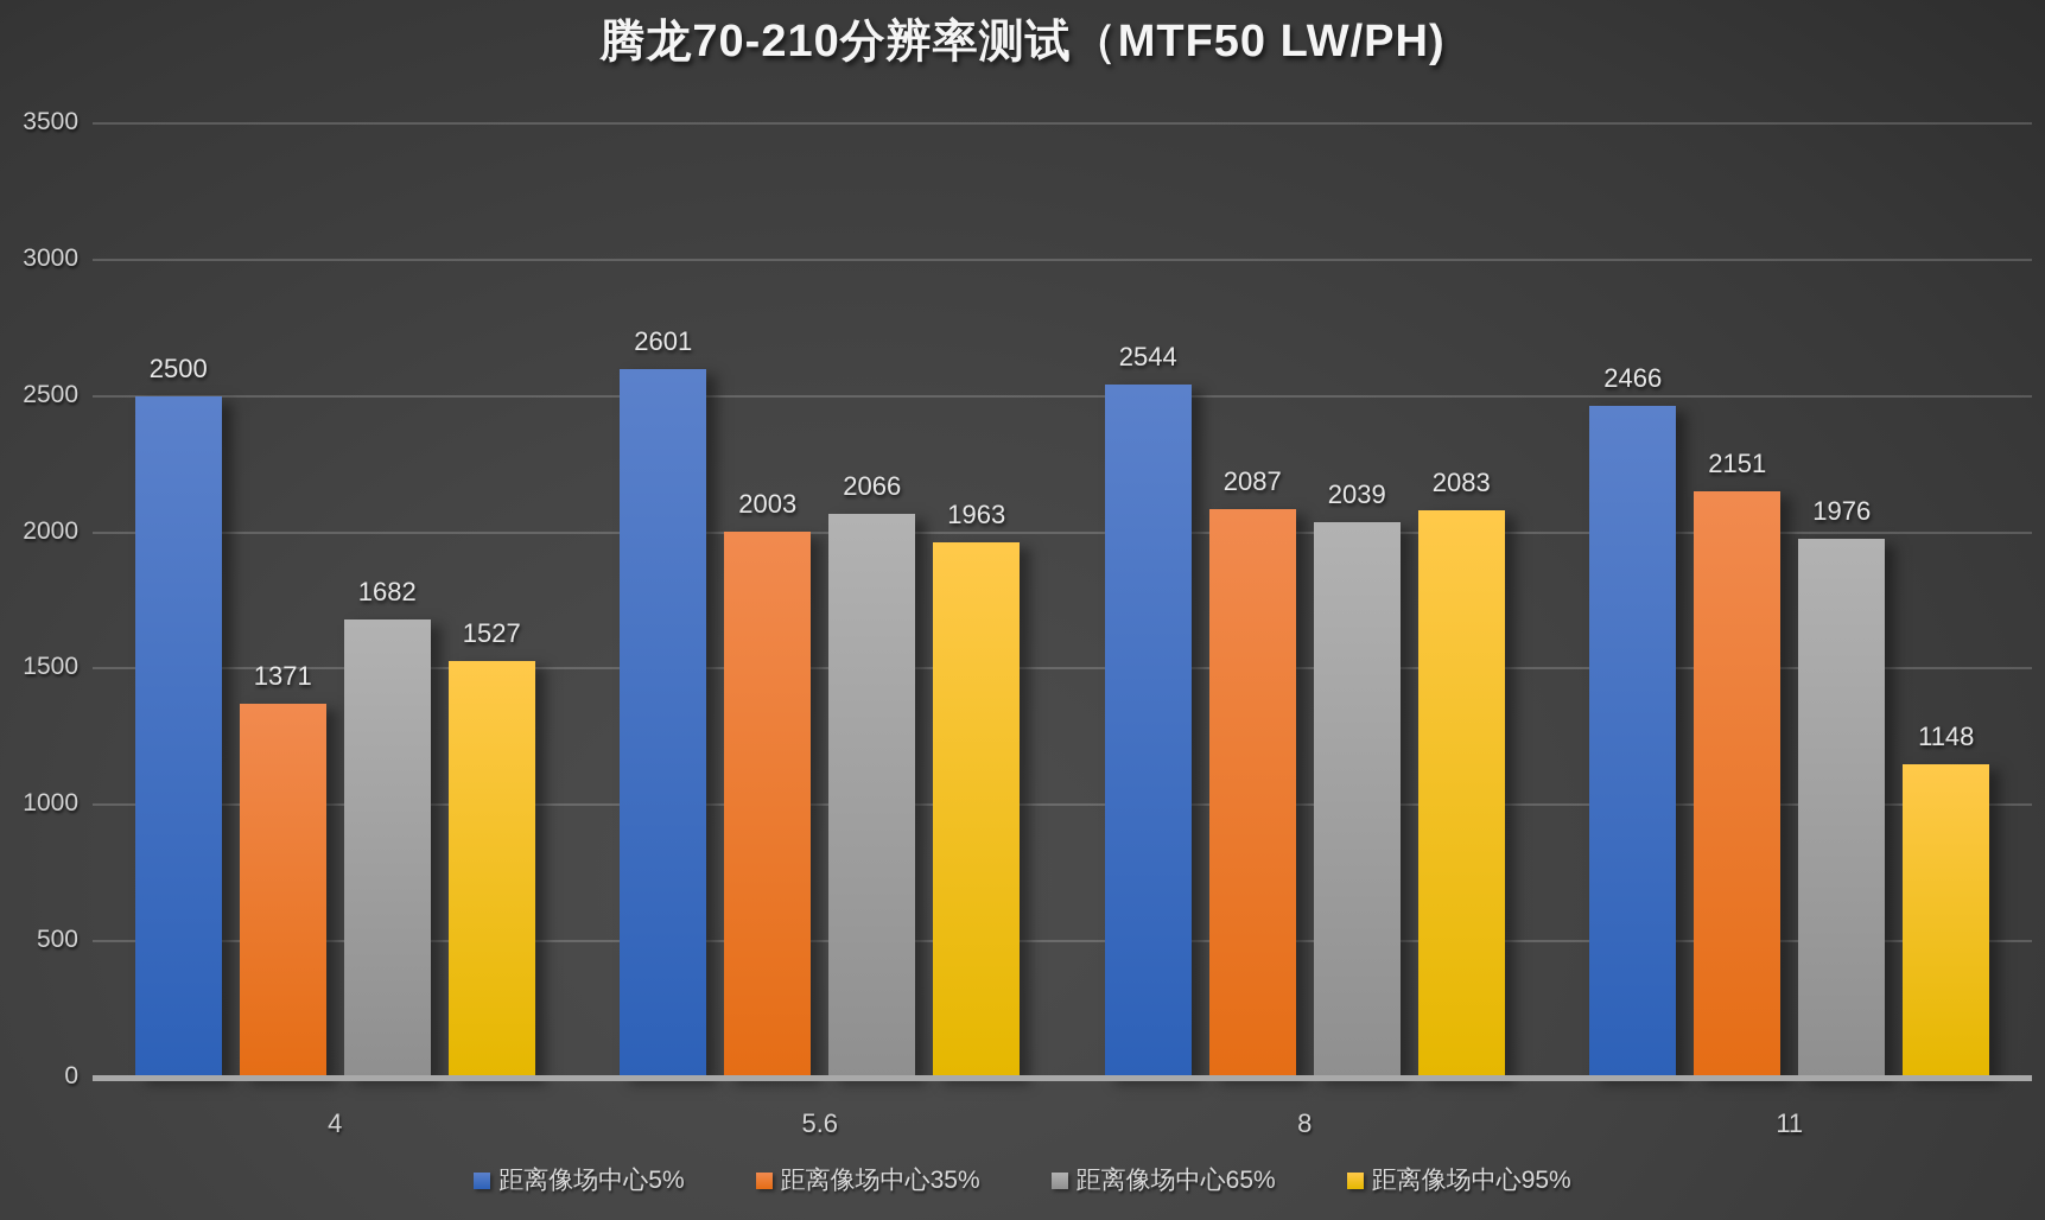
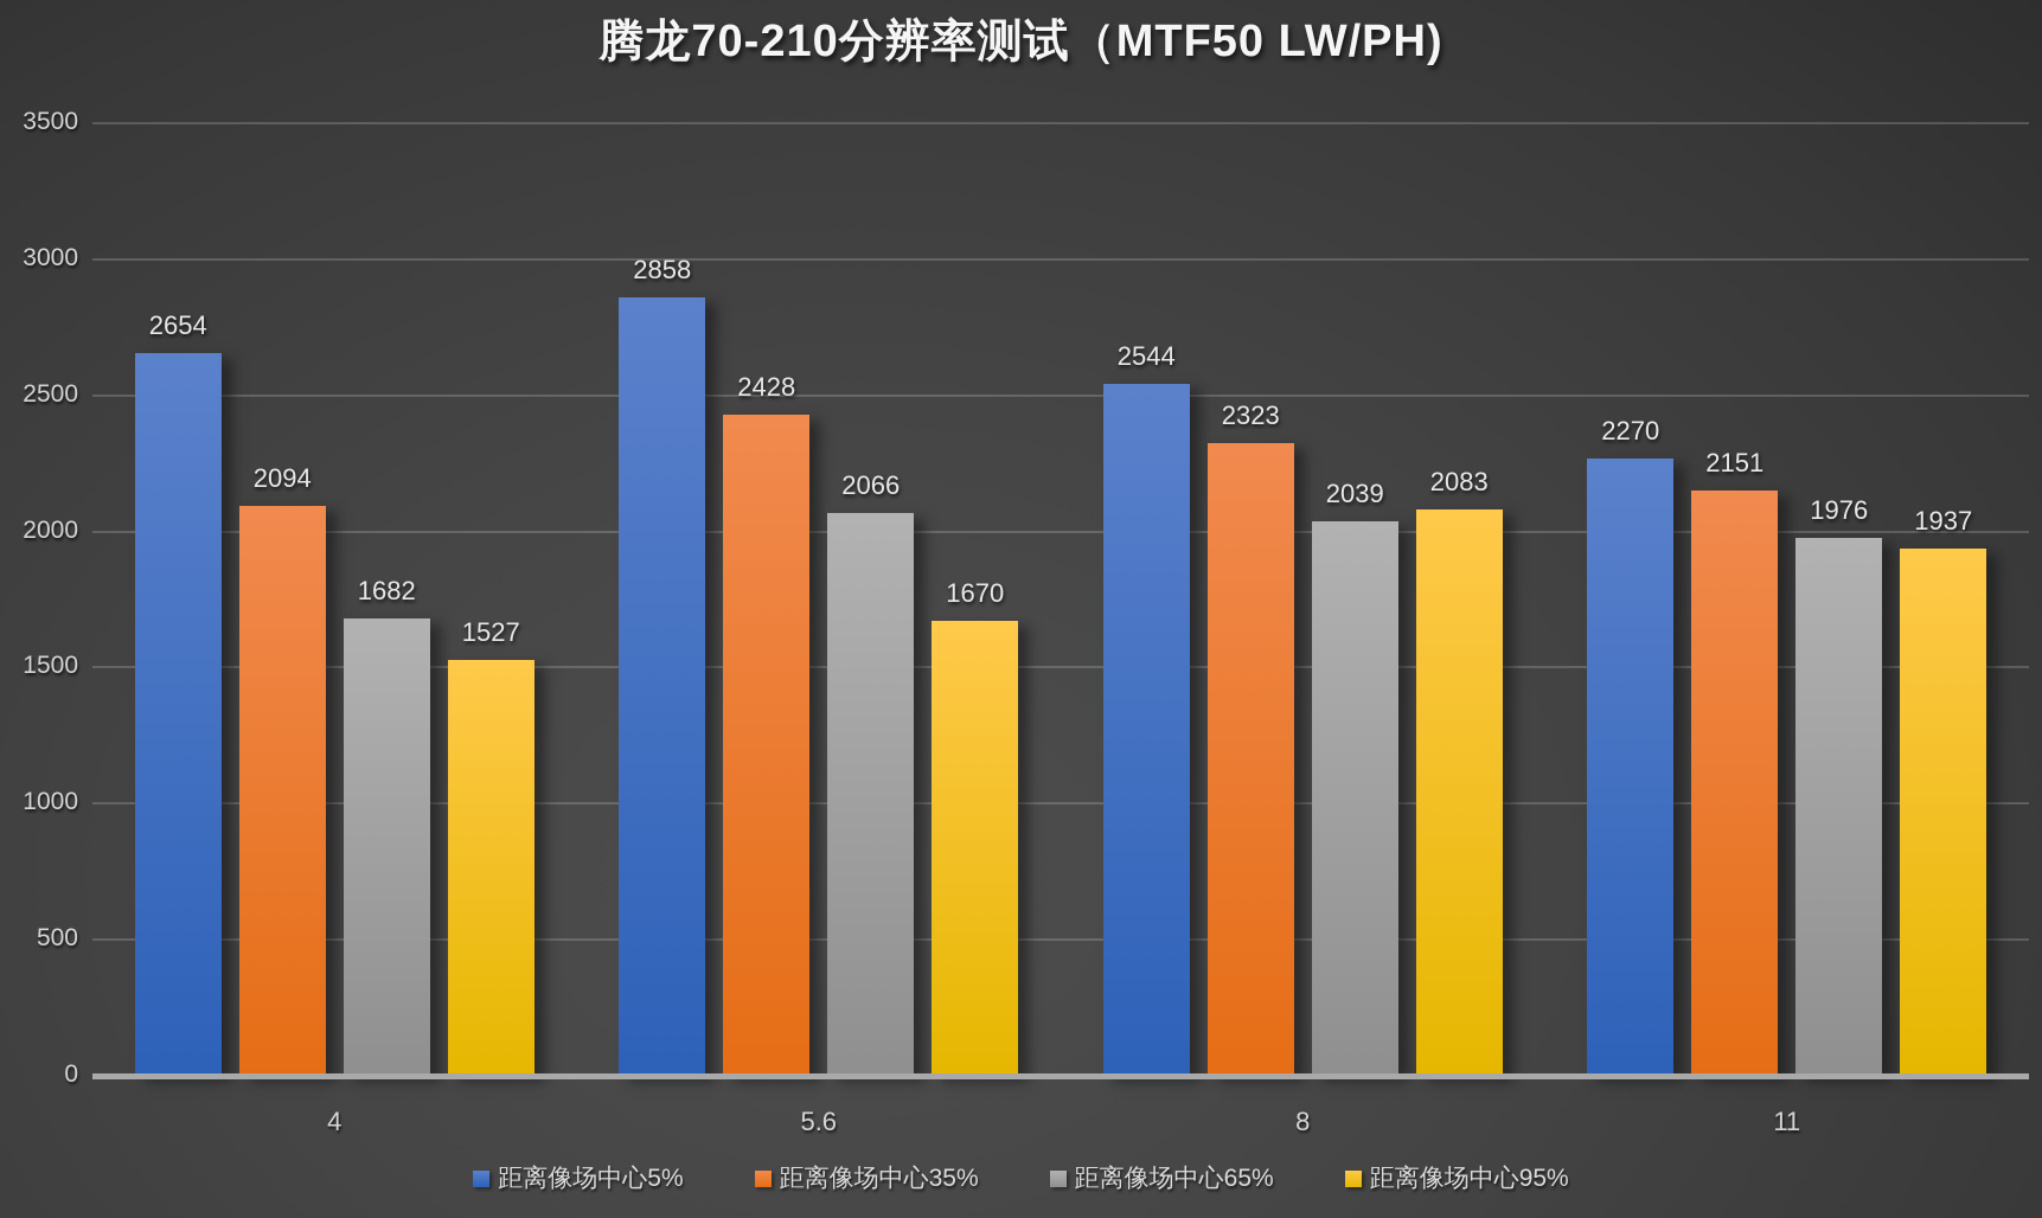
距离像场中心5%/4: 2500 -> 2654
距离像场中心35%/4: 1371 -> 2094
距离像场中心5%/5.6: 2601 -> 2858
距离像场中心35%/5.6: 2003 -> 2428
距离像场中心95%/5.6: 1963 -> 1670
距离像场中心35%/8: 2087 -> 2323
距离像场中心5%/11: 2466 -> 2270
距离像场中心95%/11: 1148 -> 1937
